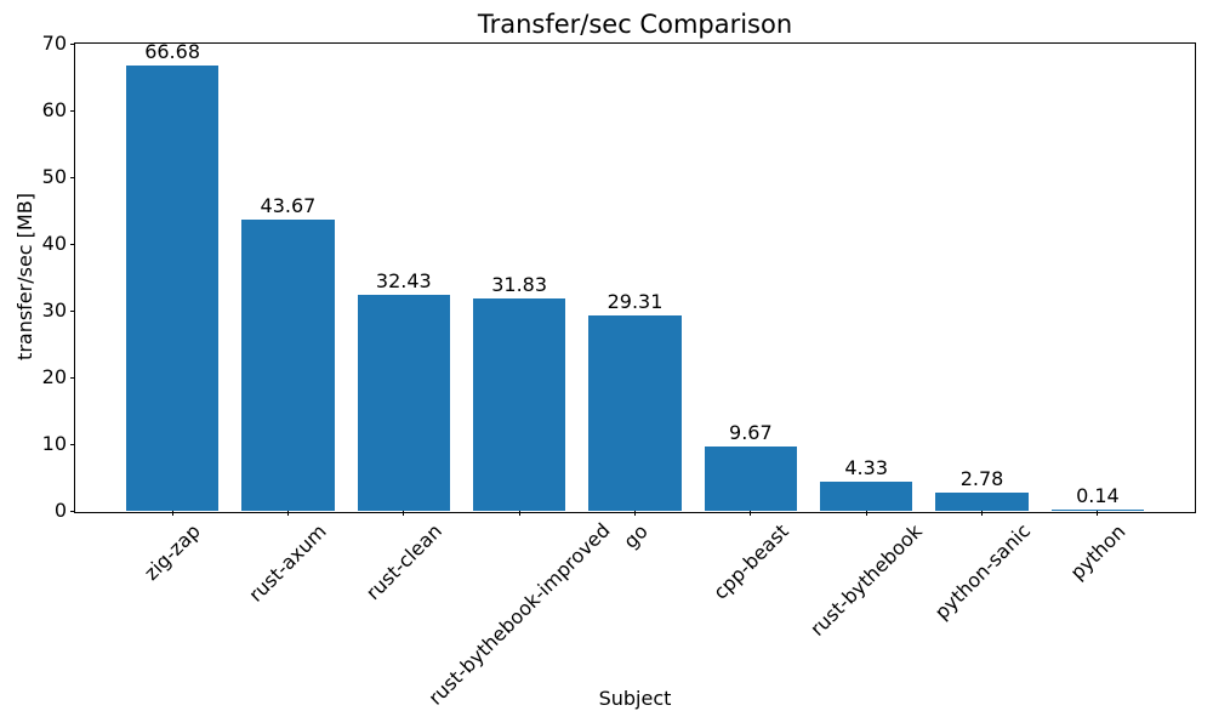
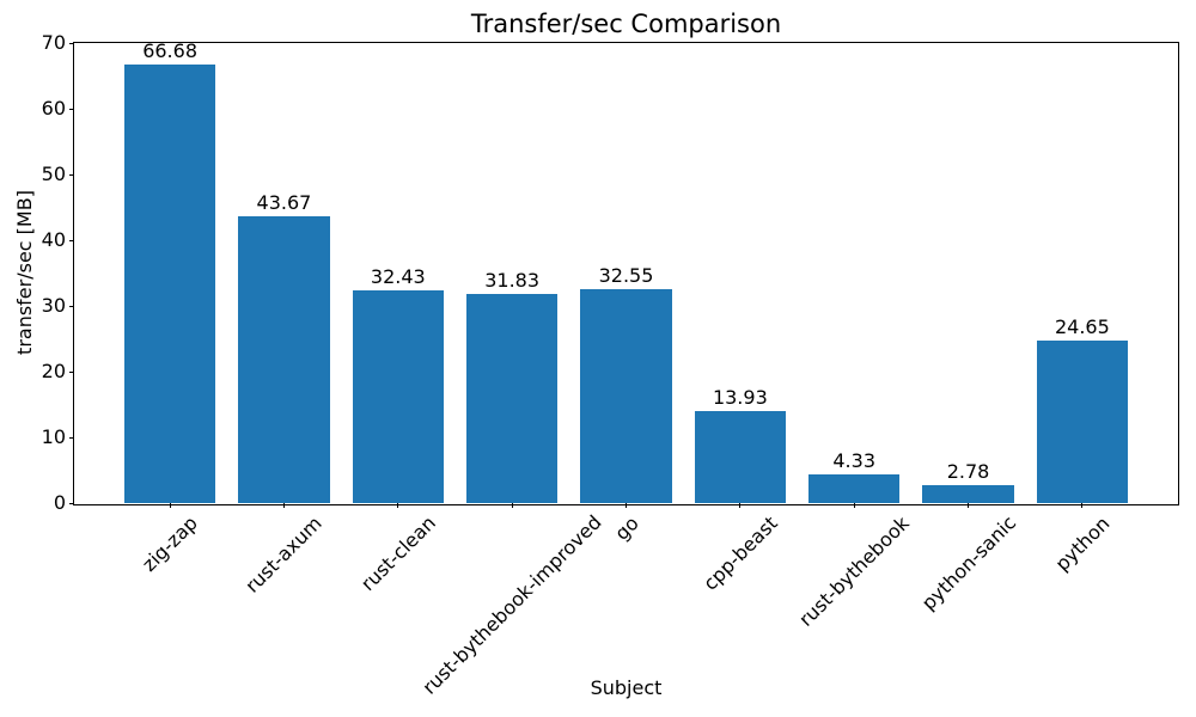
go: 29.31 -> 32.55
cpp-beast: 9.67 -> 13.93
python: 0.14 -> 24.65
